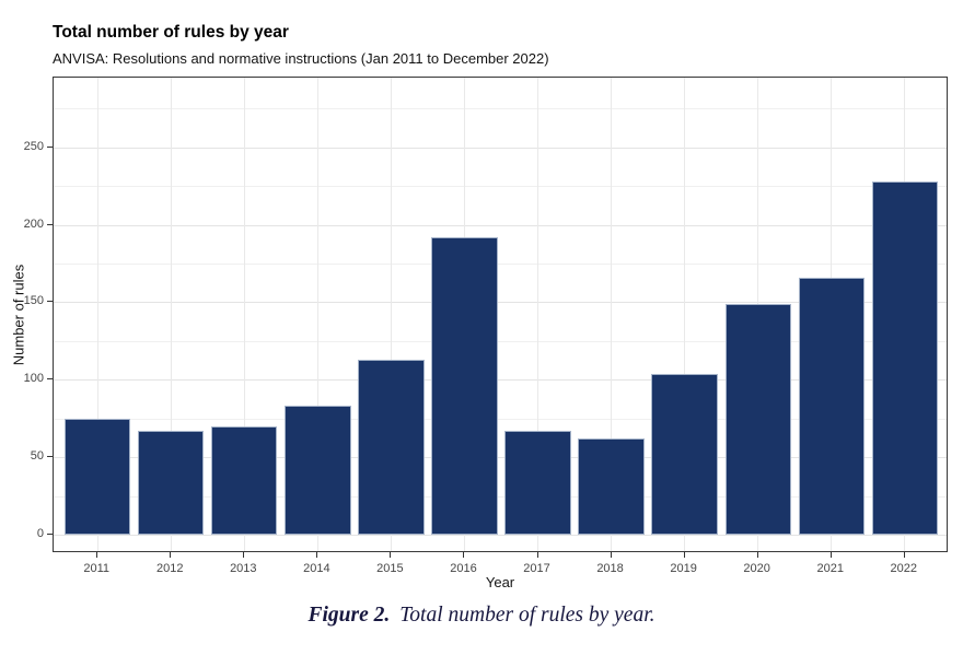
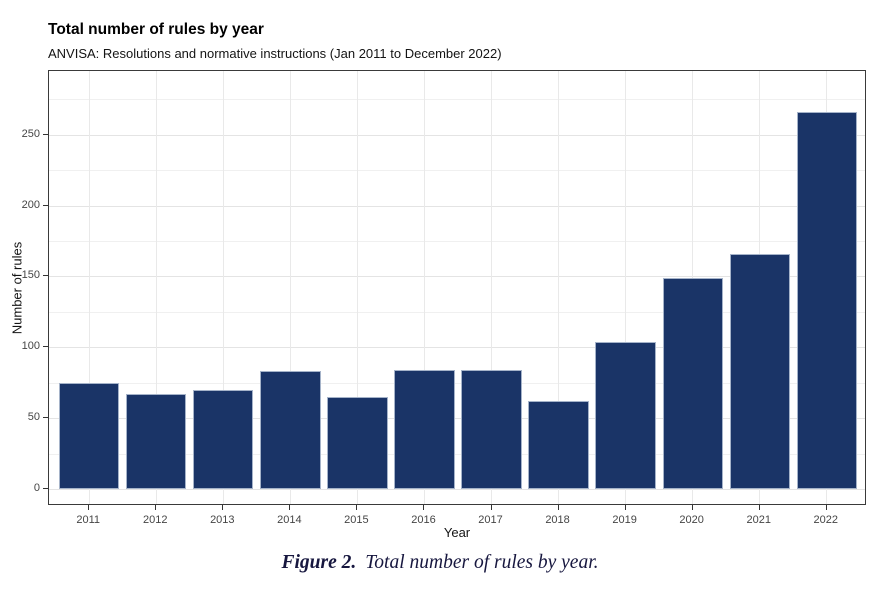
2015: 113 -> 65
2016: 192 -> 84
2017: 67 -> 84
2022: 228 -> 266
